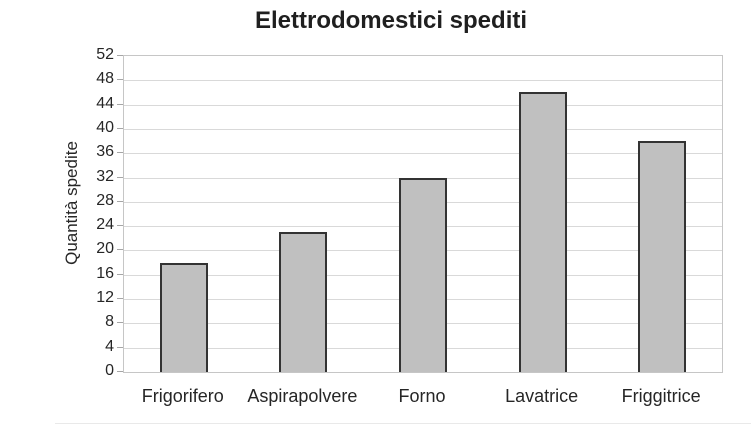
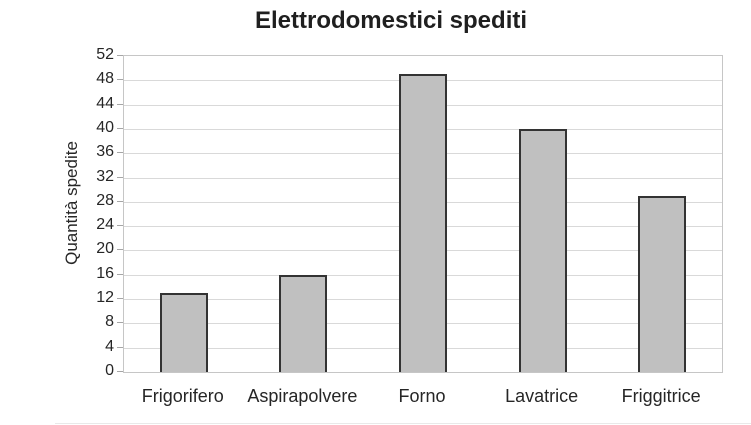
Frigorifero: 18 -> 13
Aspirapolvere: 23 -> 16
Forno: 32 -> 49
Lavatrice: 46 -> 40
Friggitrice: 38 -> 29
